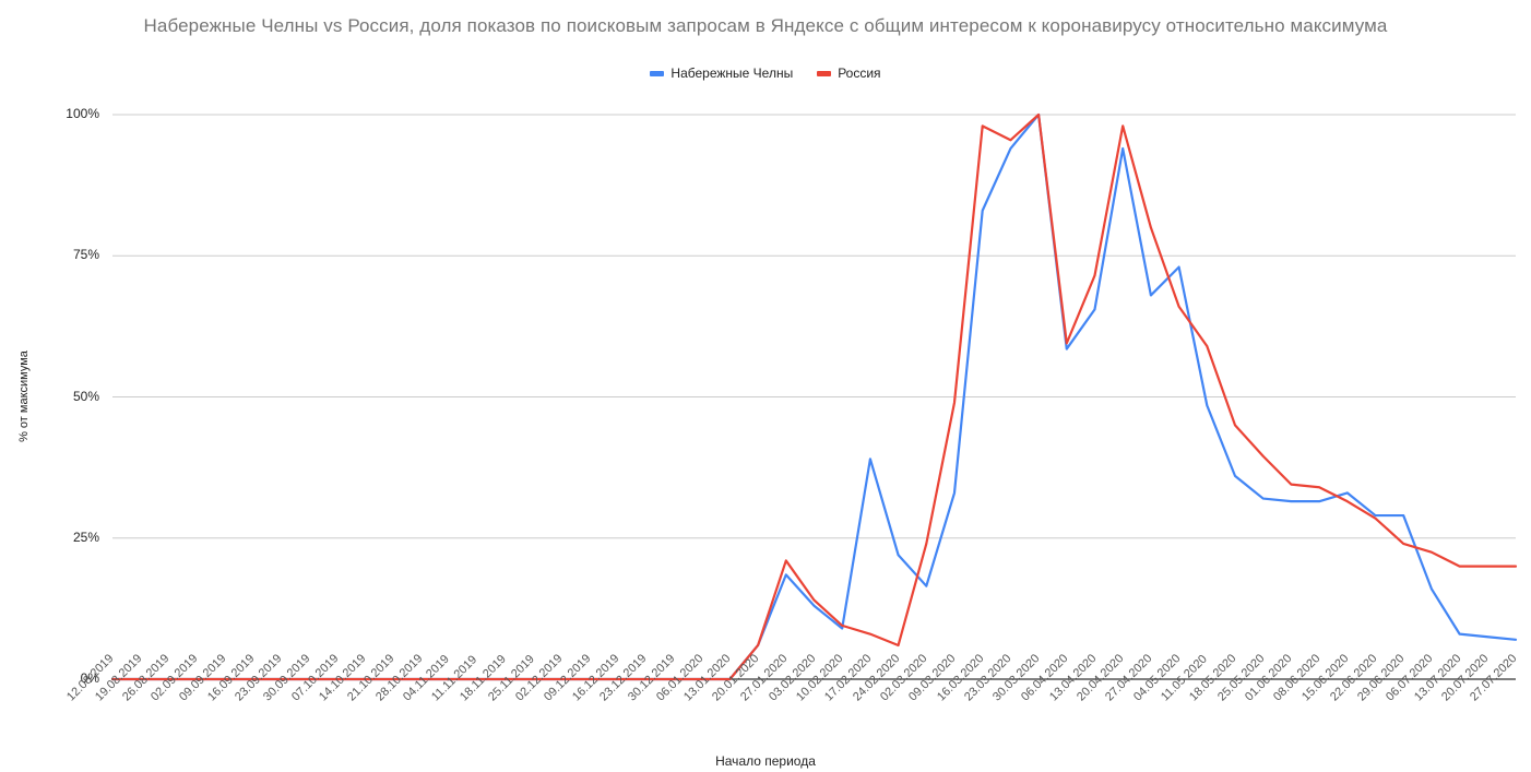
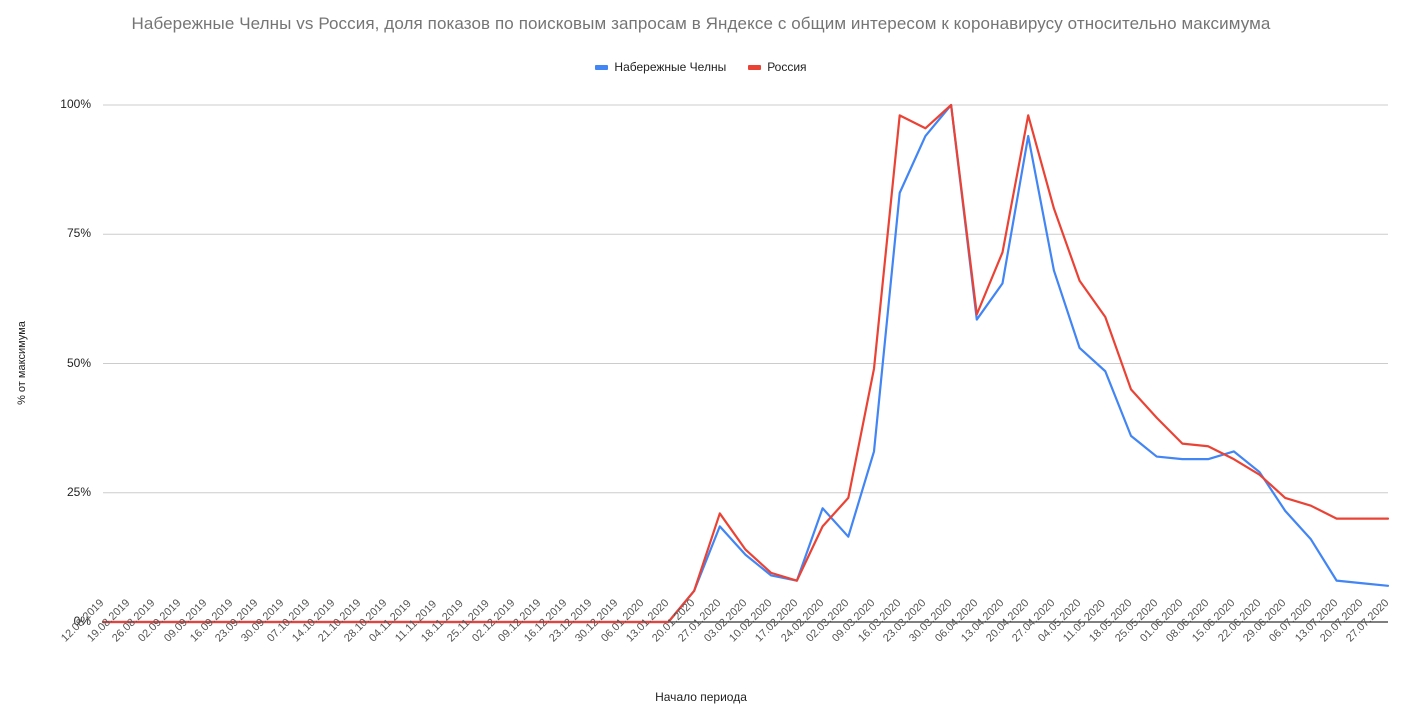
Набережные Челны/17.02.2020: 39% -> 8%
Россия/24.02.2020: 6% -> 18%
Набережные Челны/04.05.2020: 73% -> 53%
Набережные Челны/29.06.2020: 29% -> 22%
